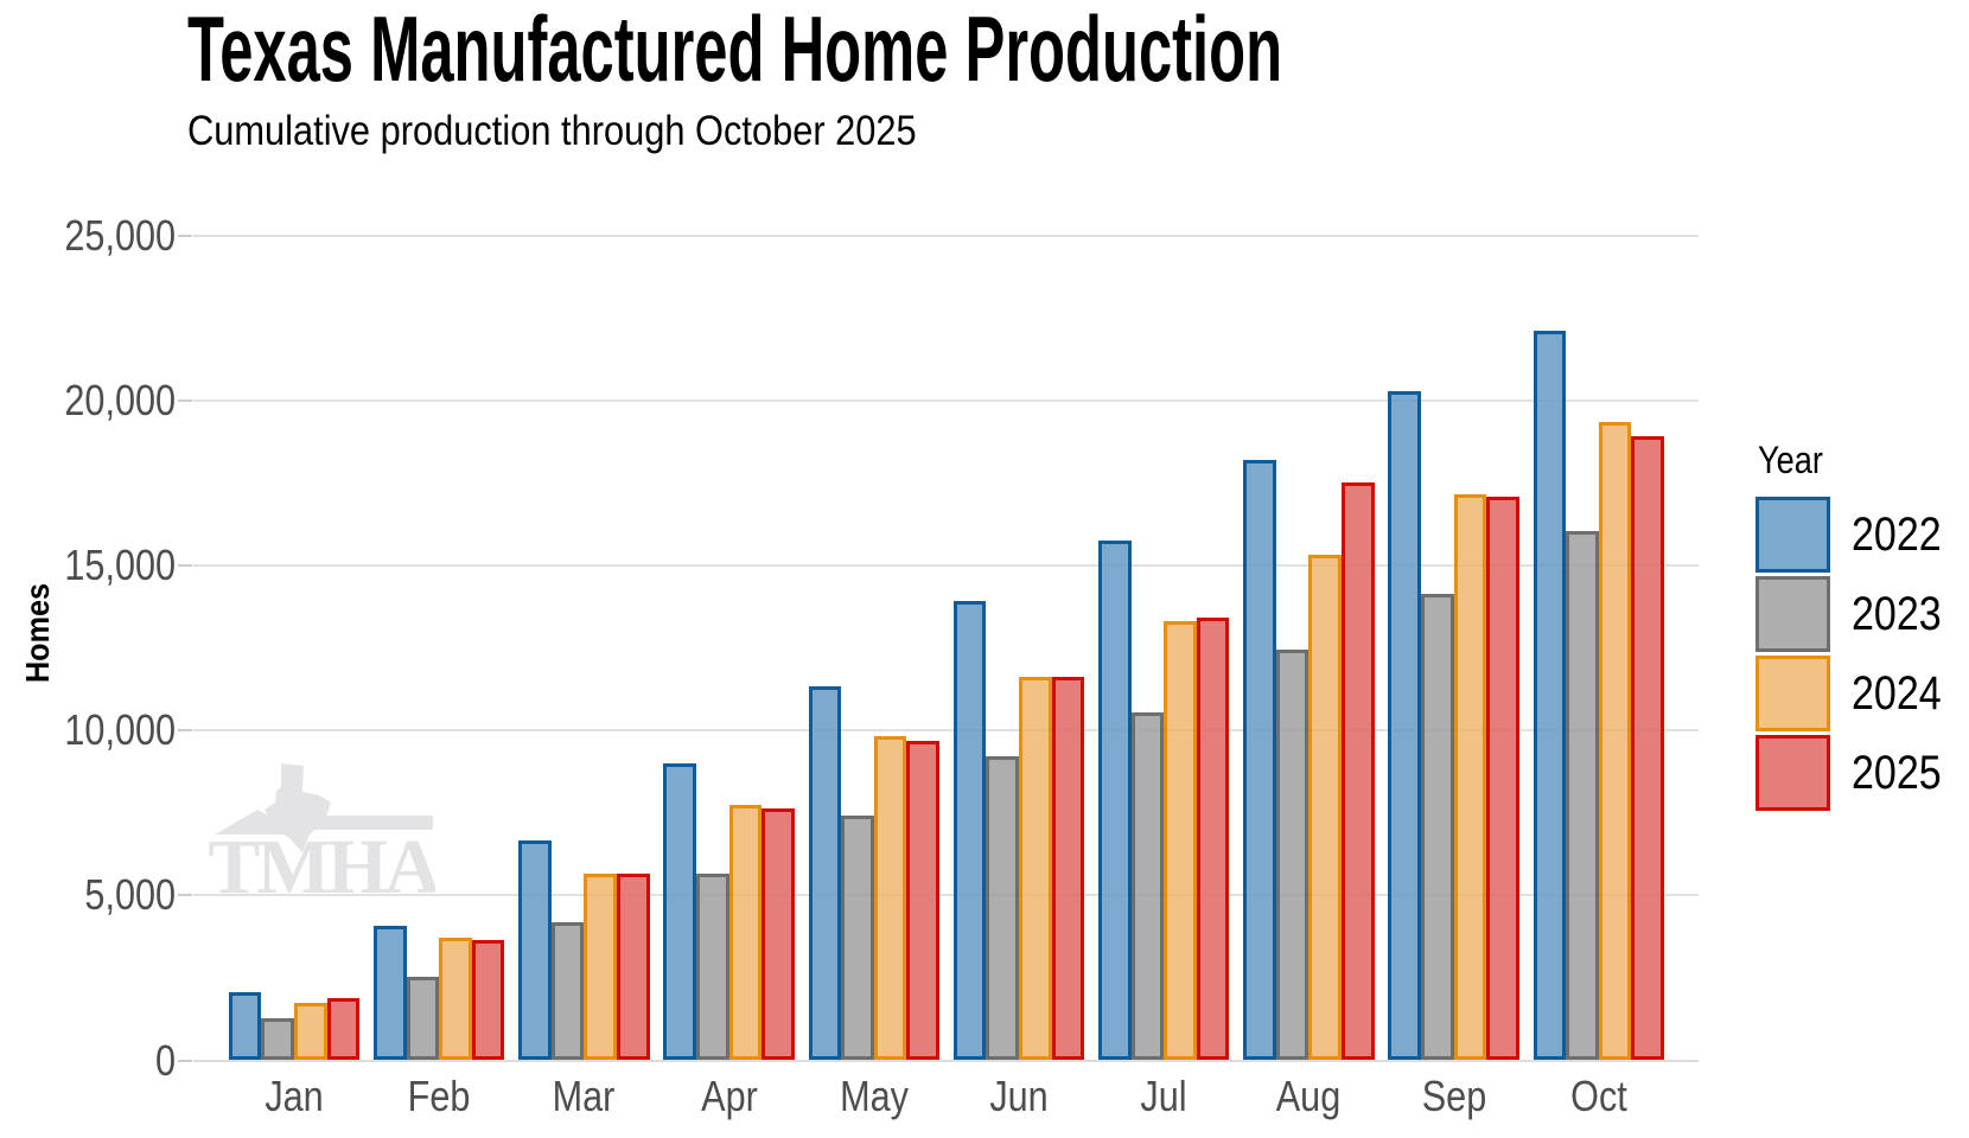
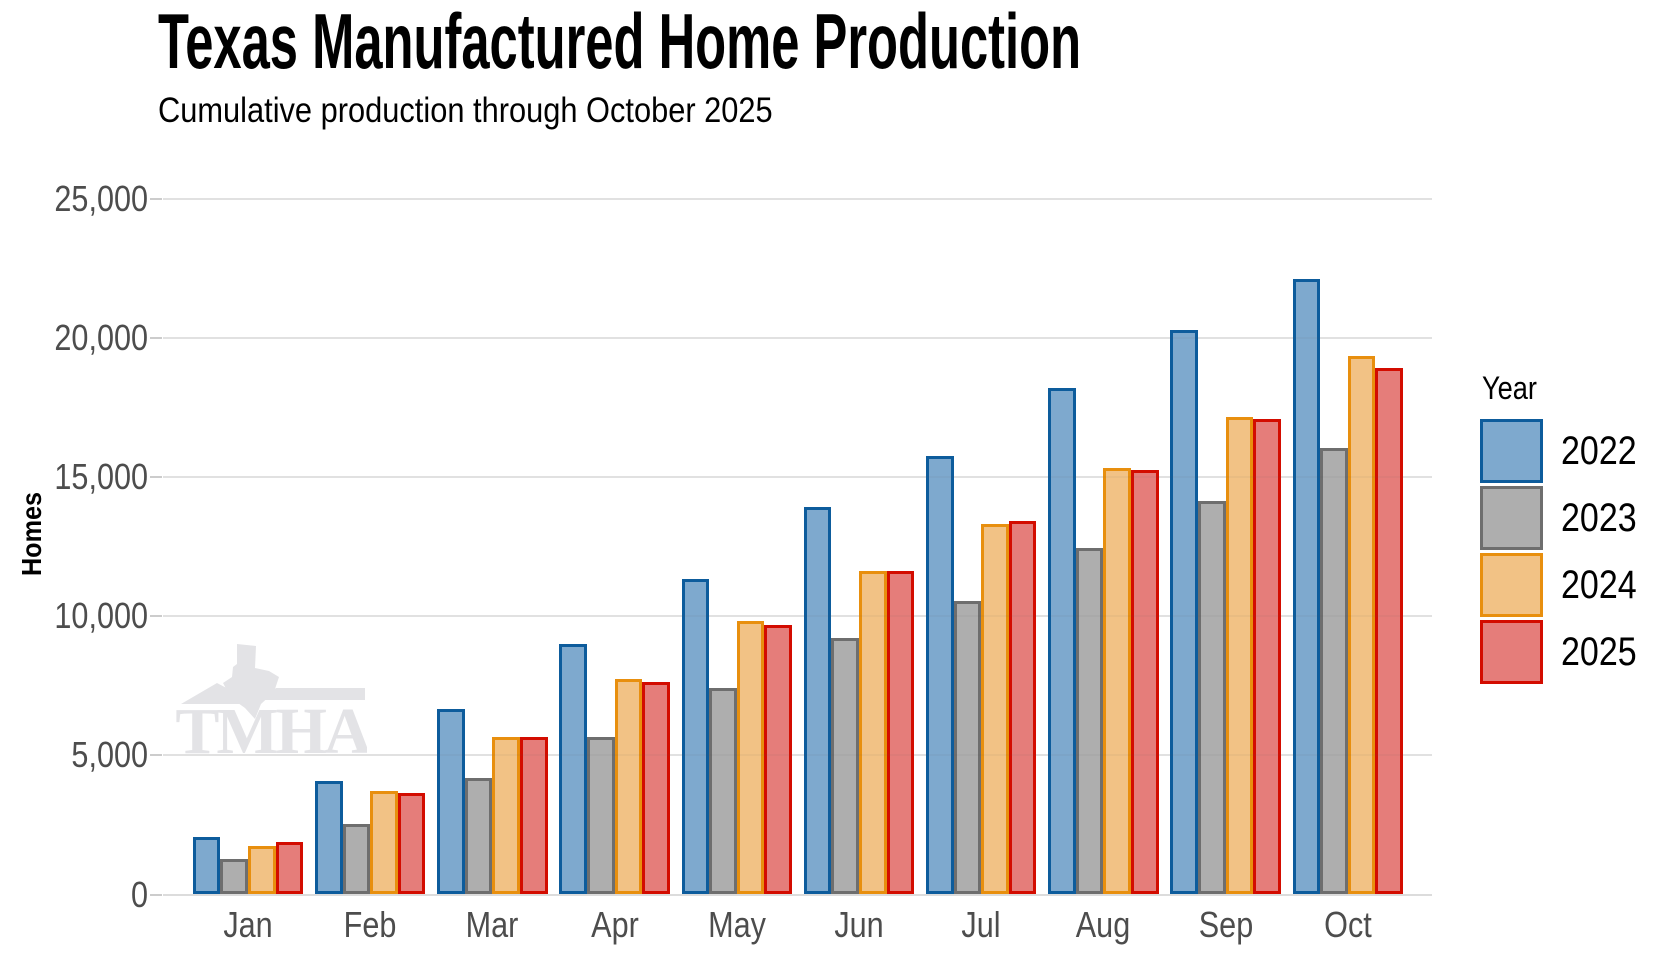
2025/Aug: 17500 -> 15200
